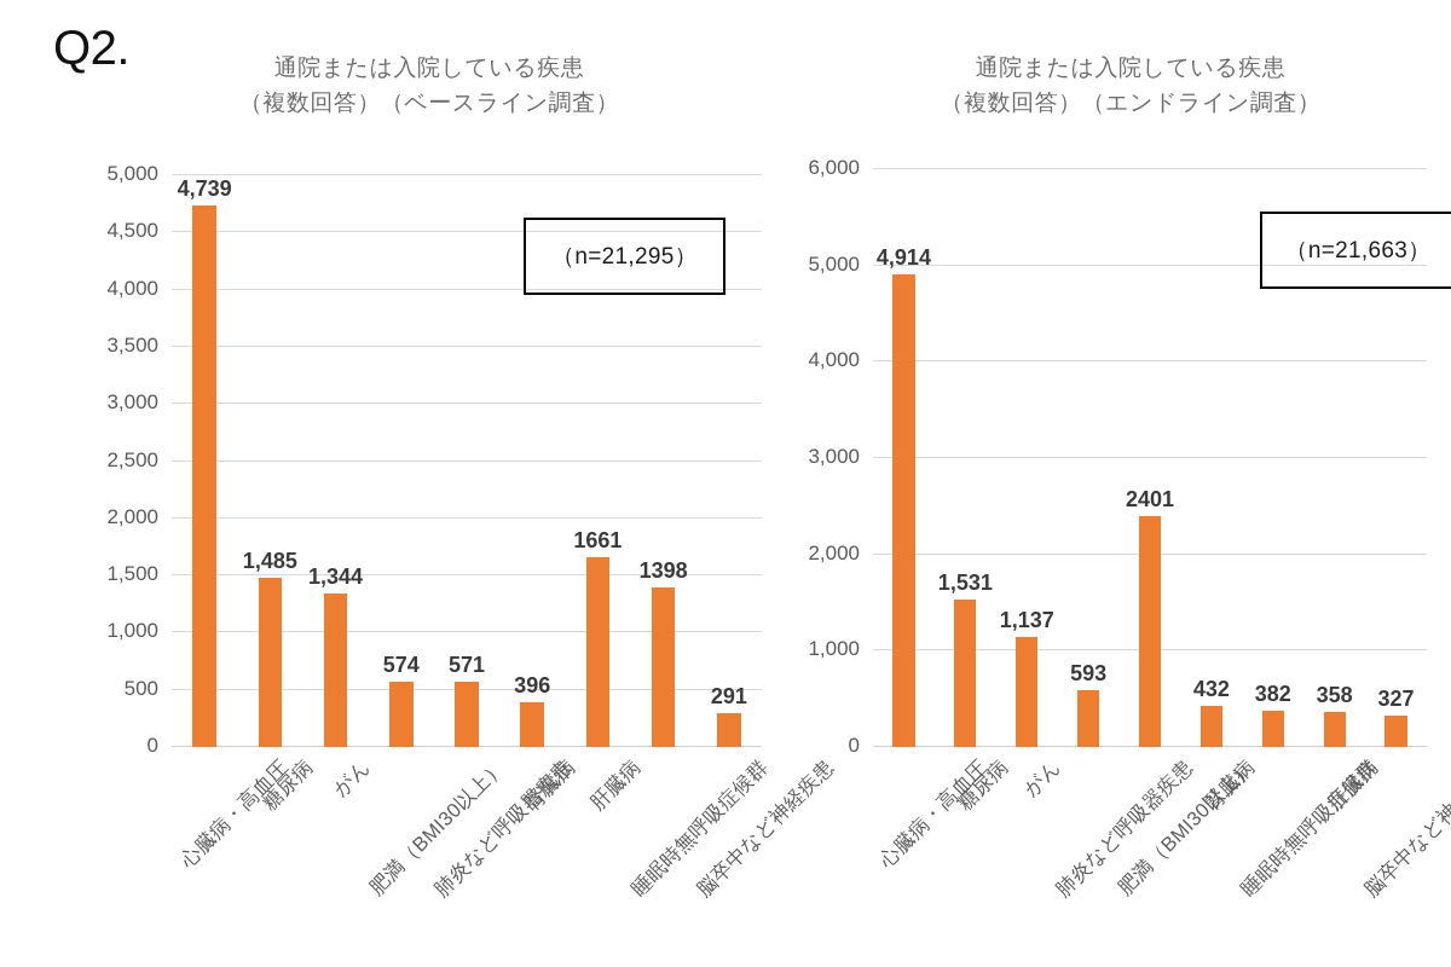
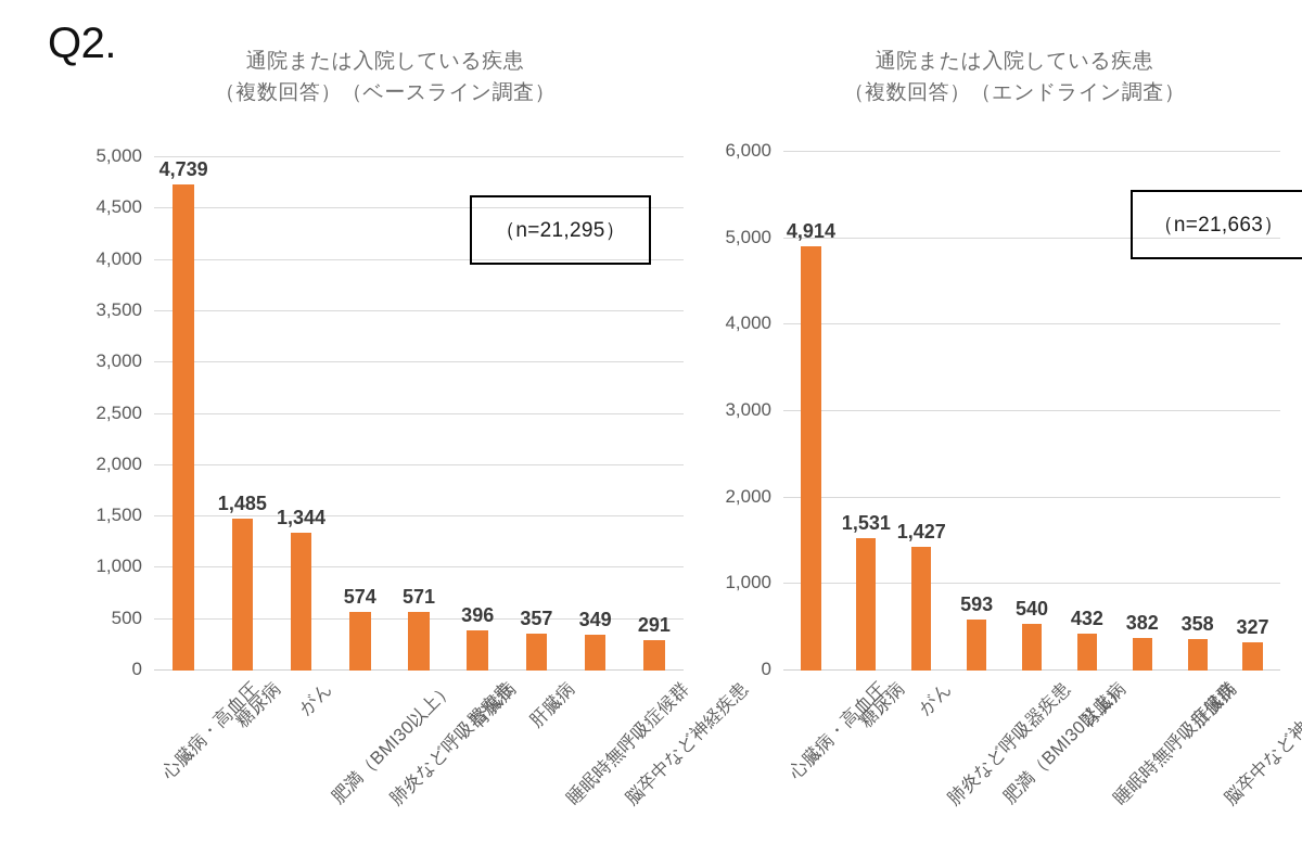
通院または入院している疾患（複数回答）（ベースライン調査）/肝臓病: 1661 -> 357
通院または入院している疾患（複数回答）（ベースライン調査）/睡眠時無呼吸症候群: 1398 -> 349
通院または入院している疾患（複数回答）（エンドライン調査）/がん: 1,137 -> 1,427
通院または入院している疾患（複数回答）（エンドライン調査）/肥満（BMI30以上）: 2401 -> 540
